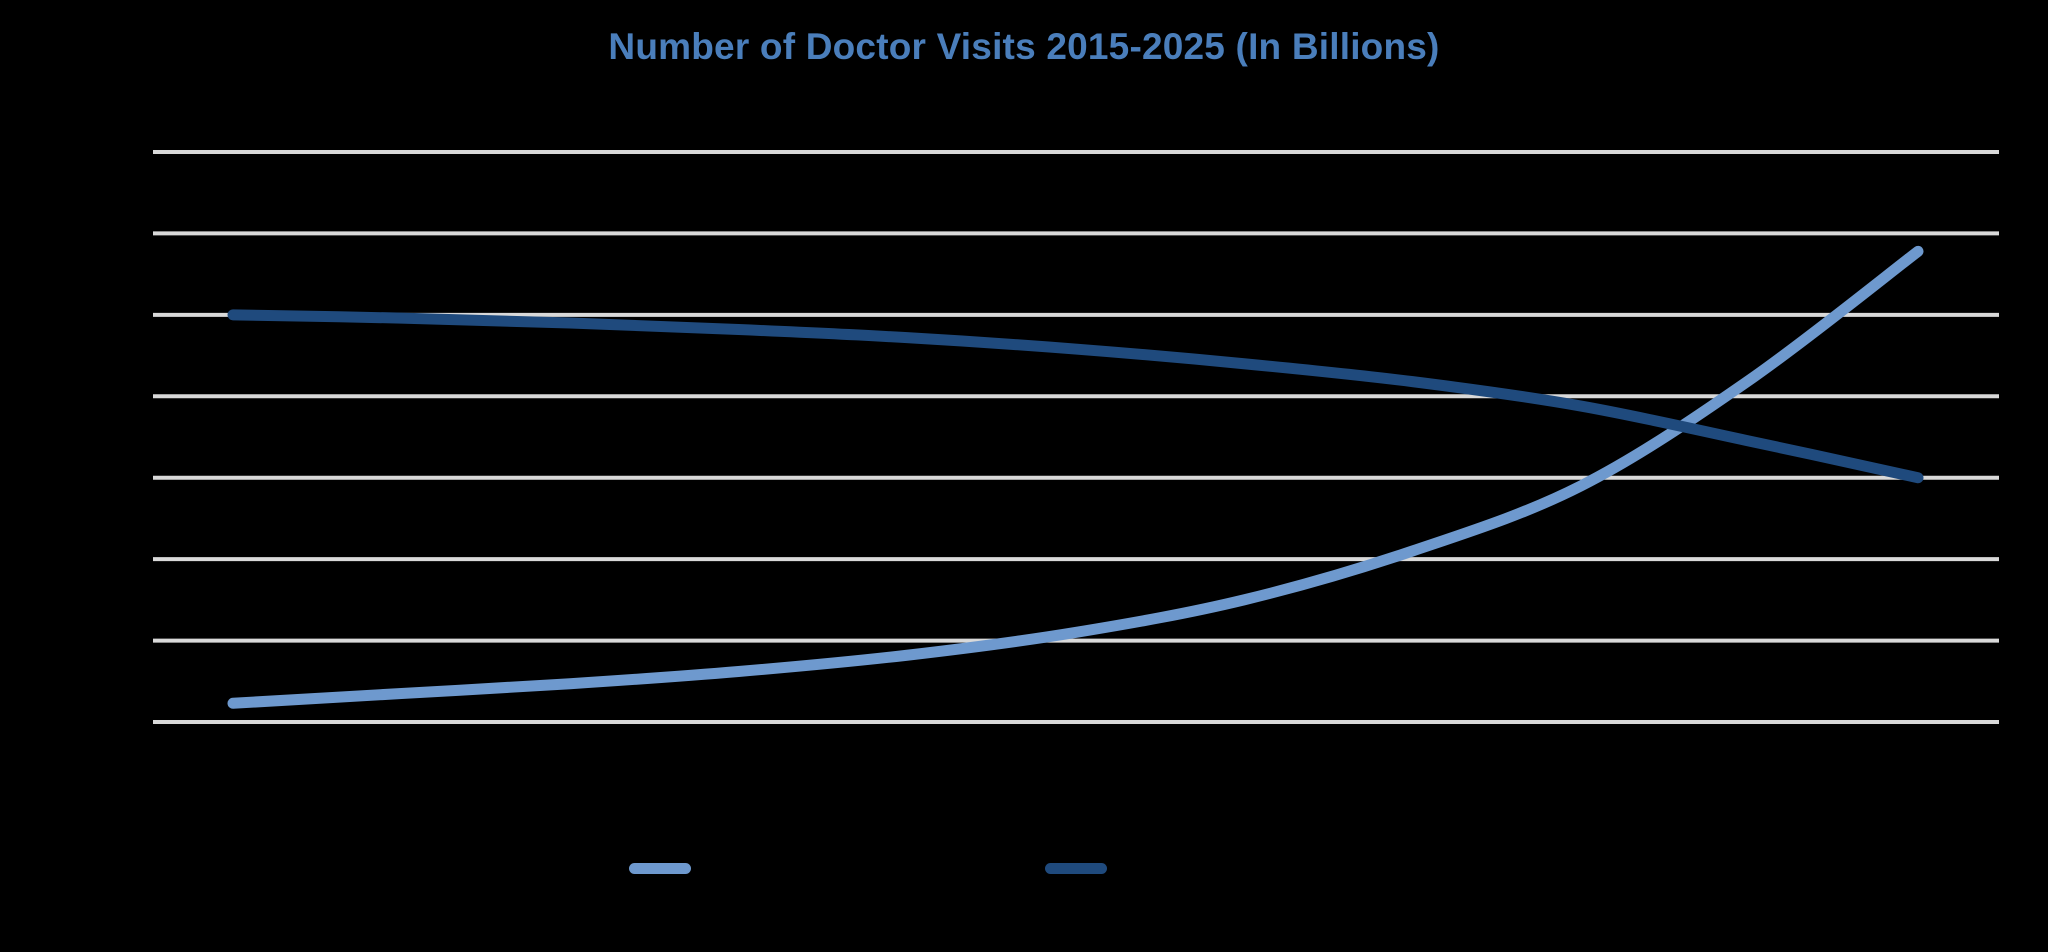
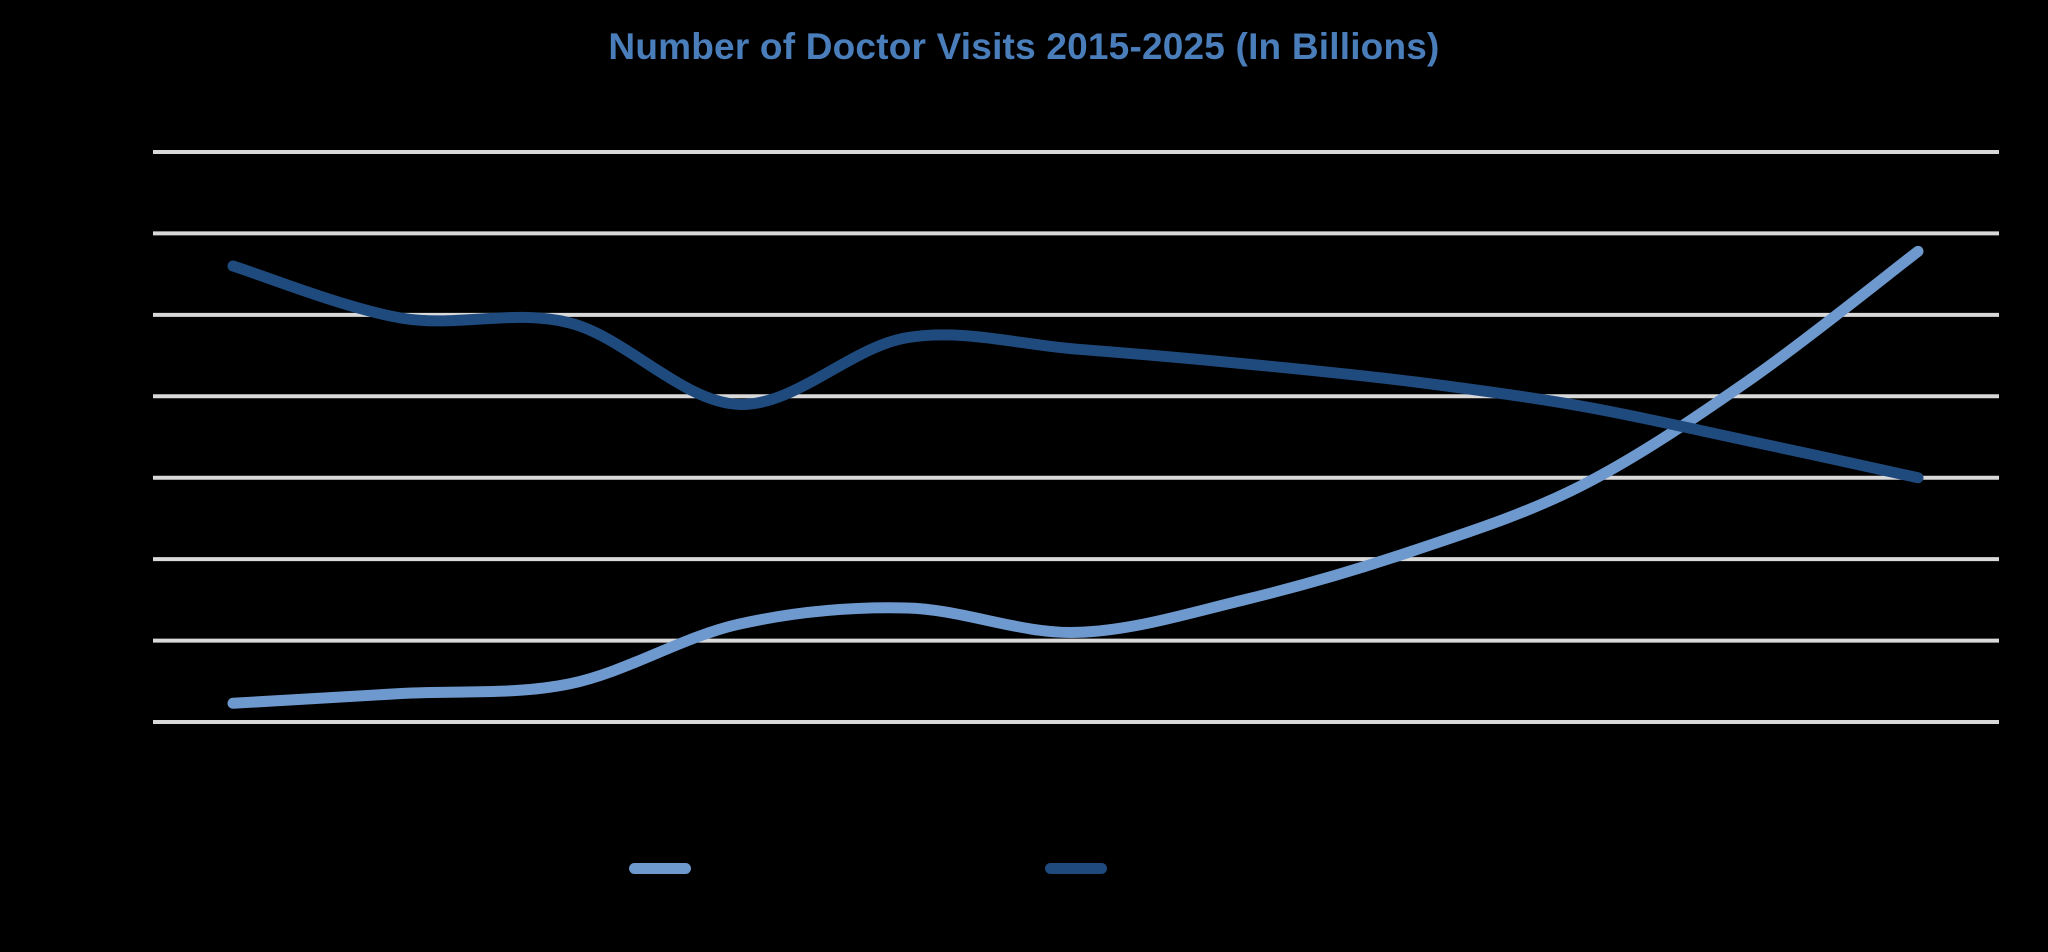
In-Person Visits/2015: 5.0 -> 5.6
Telehealth Visits/2018: 0.6 -> 1.2
In-Person Visits/2018: 4.8 -> 3.9
Telehealth Visits/2019: 0.8 -> 1.4
